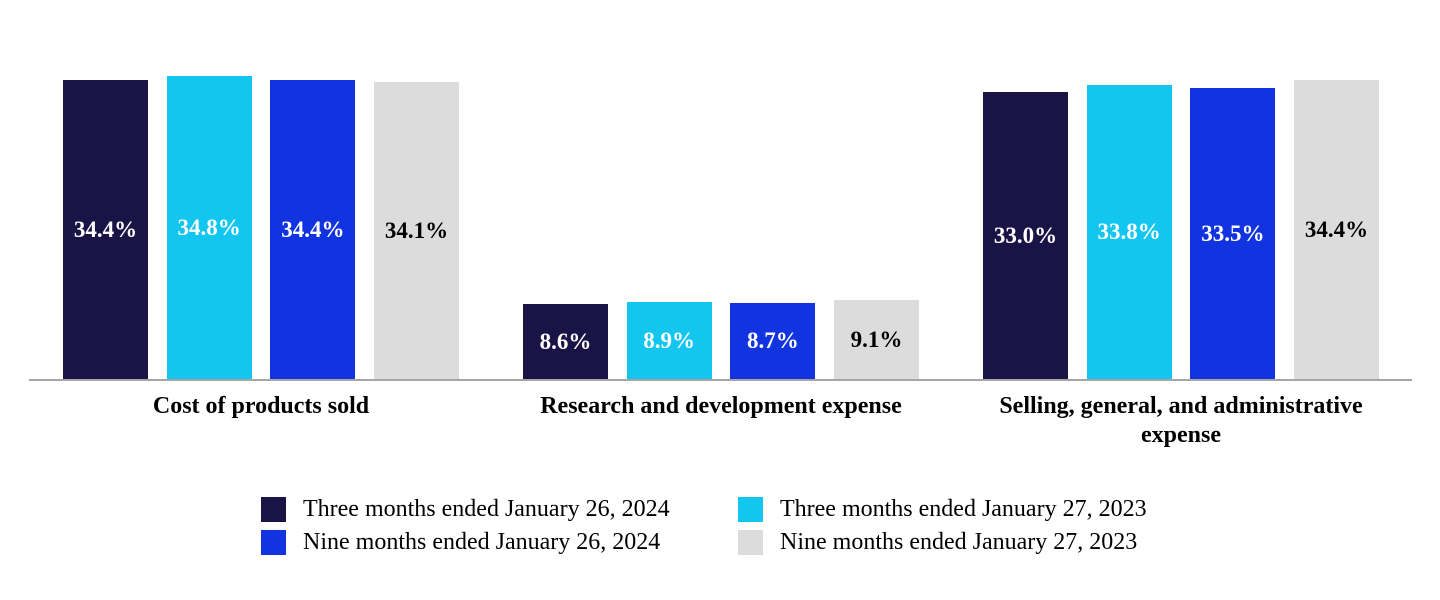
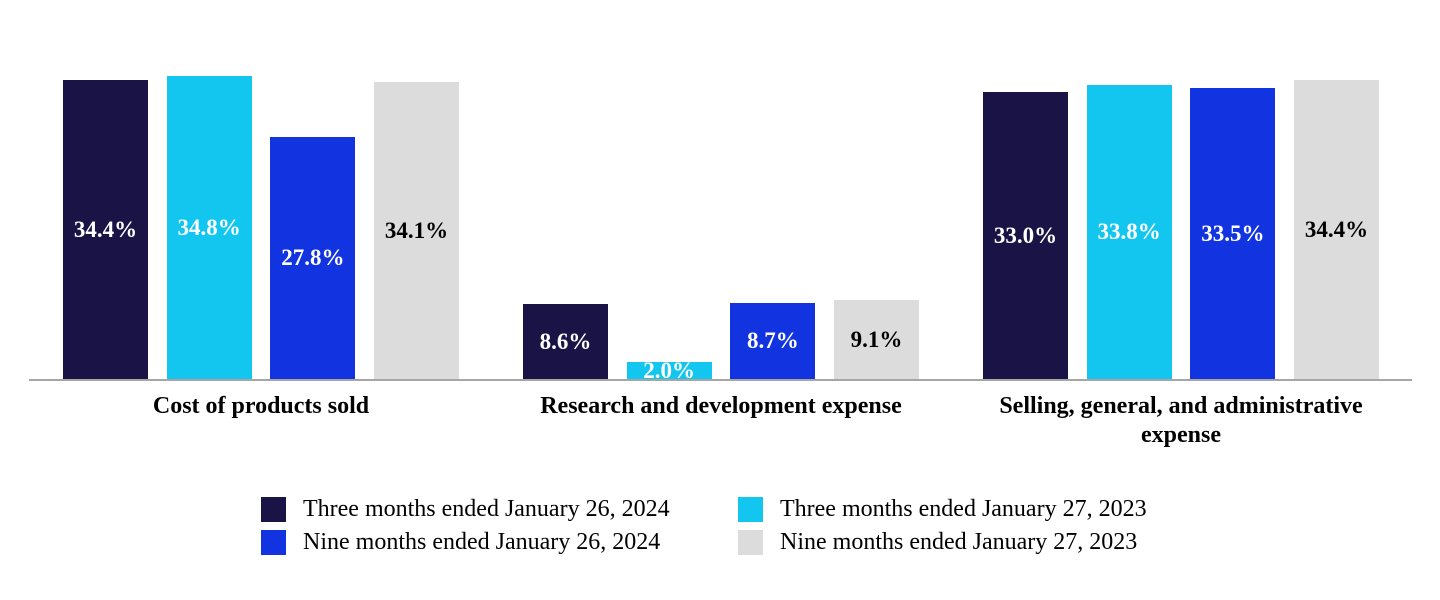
Nine months ended January 26, 2024/Cost of products sold: 34.4% -> 27.8%
Three months ended January 27, 2023/Research and development expense: 8.9% -> 2.0%
